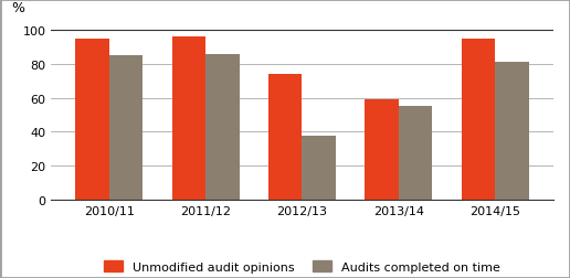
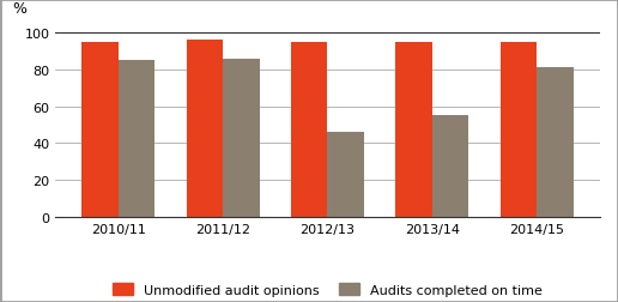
Unmodified audit opinions/2012/13: 74 -> 95
Audits completed on time/2012/13: 38 -> 46
Unmodified audit opinions/2013/14: 59 -> 95
